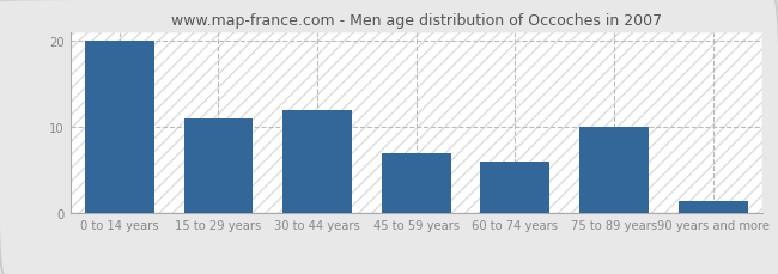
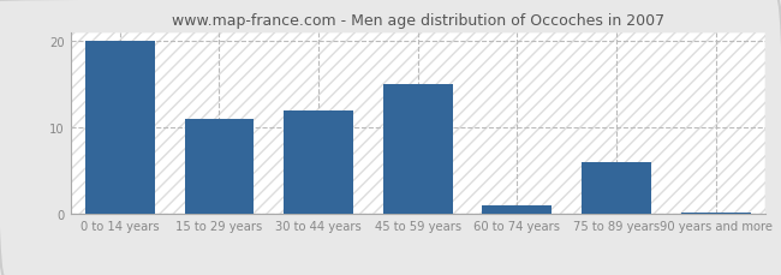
45 to 59 years: 7.0 -> 15.0
60 to 74 years: 6.0 -> 1.0
75 to 89 years: 10.0 -> 6.0
90 years and more: 1.4 -> 0.2
